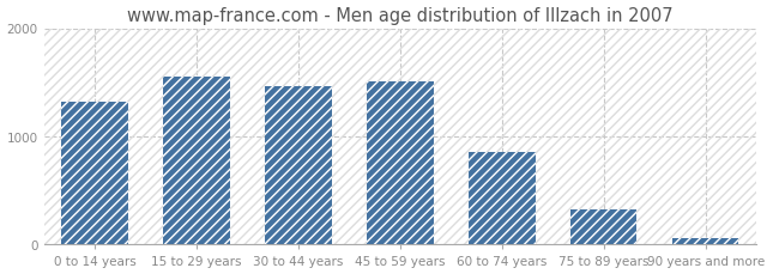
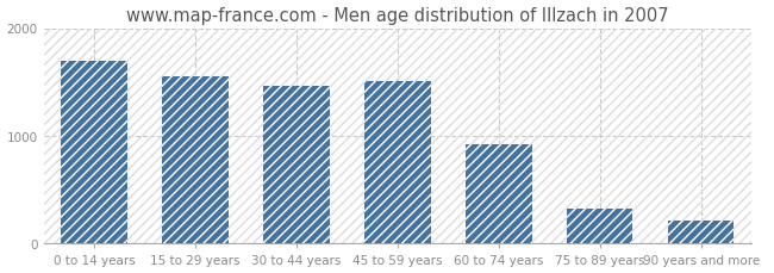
0 to 14 years: 1320 -> 1700
60 to 74 years: 860 -> 920
90 years and more: 60 -> 220
